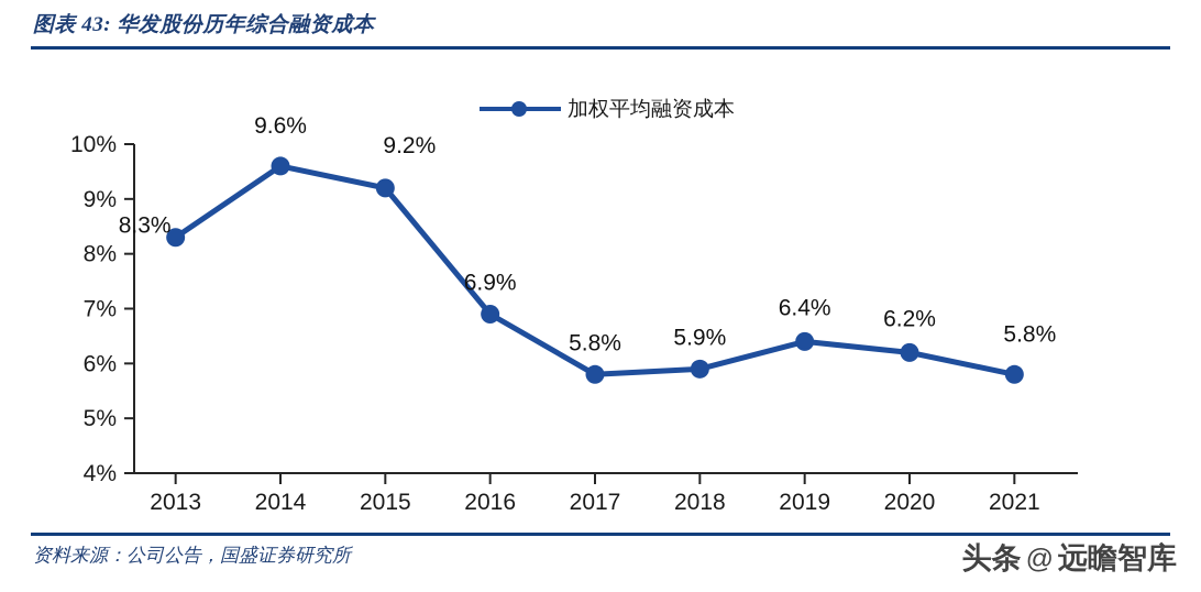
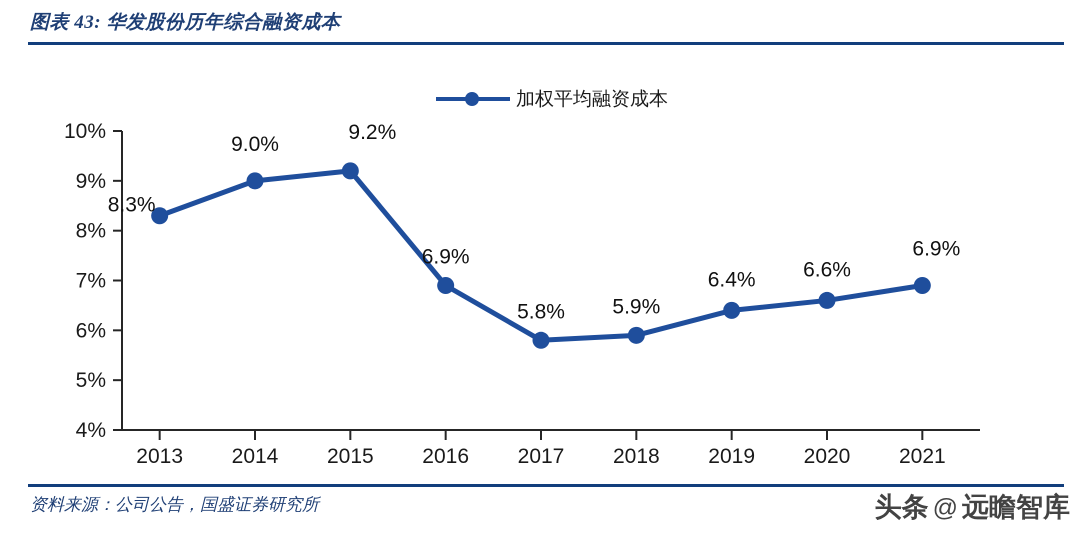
2014: 9.6% -> 9.0%
2020: 6.2% -> 6.6%
2021: 5.8% -> 6.9%
